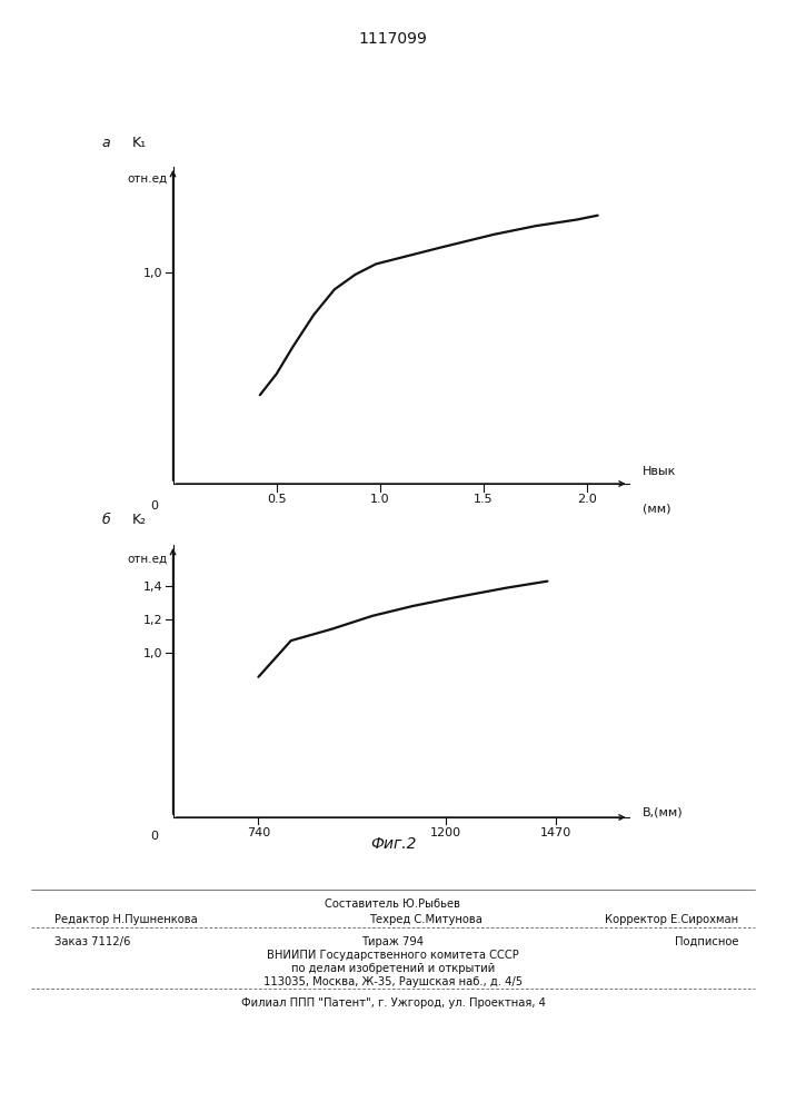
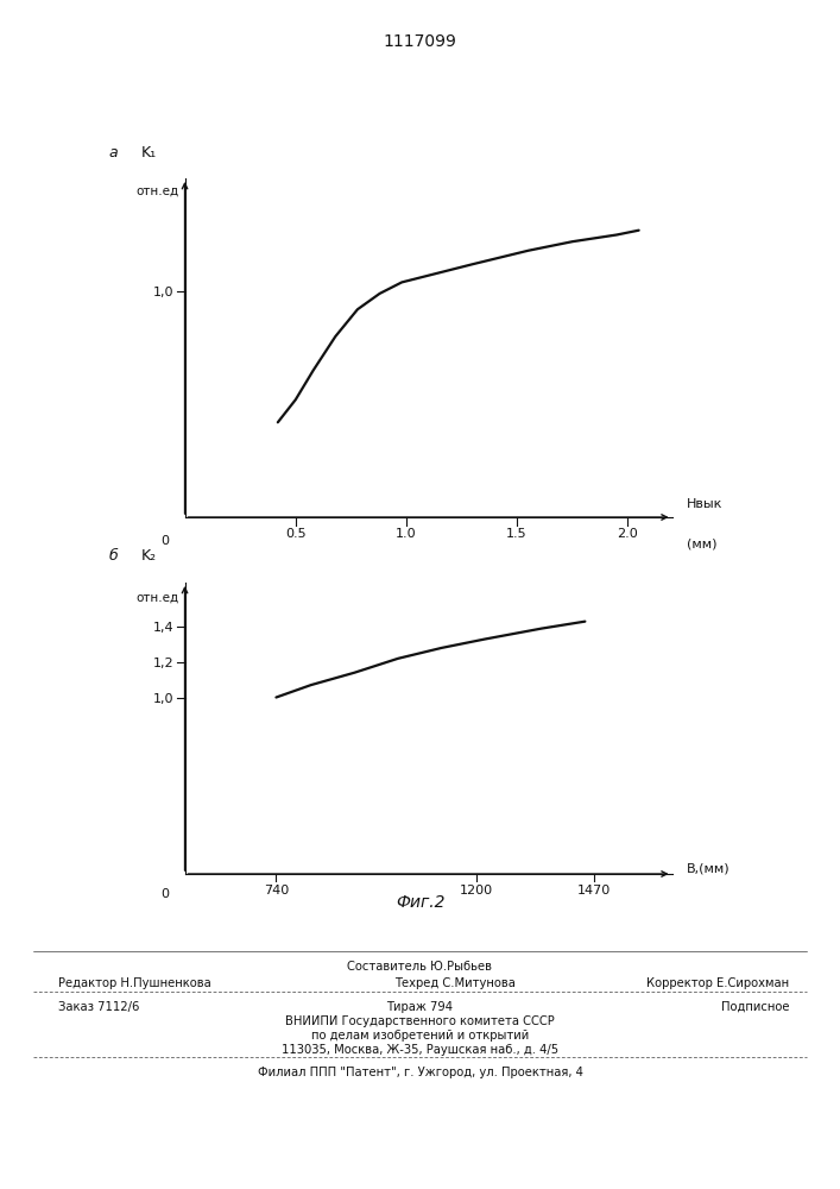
740: 0,85 -> 1,00
